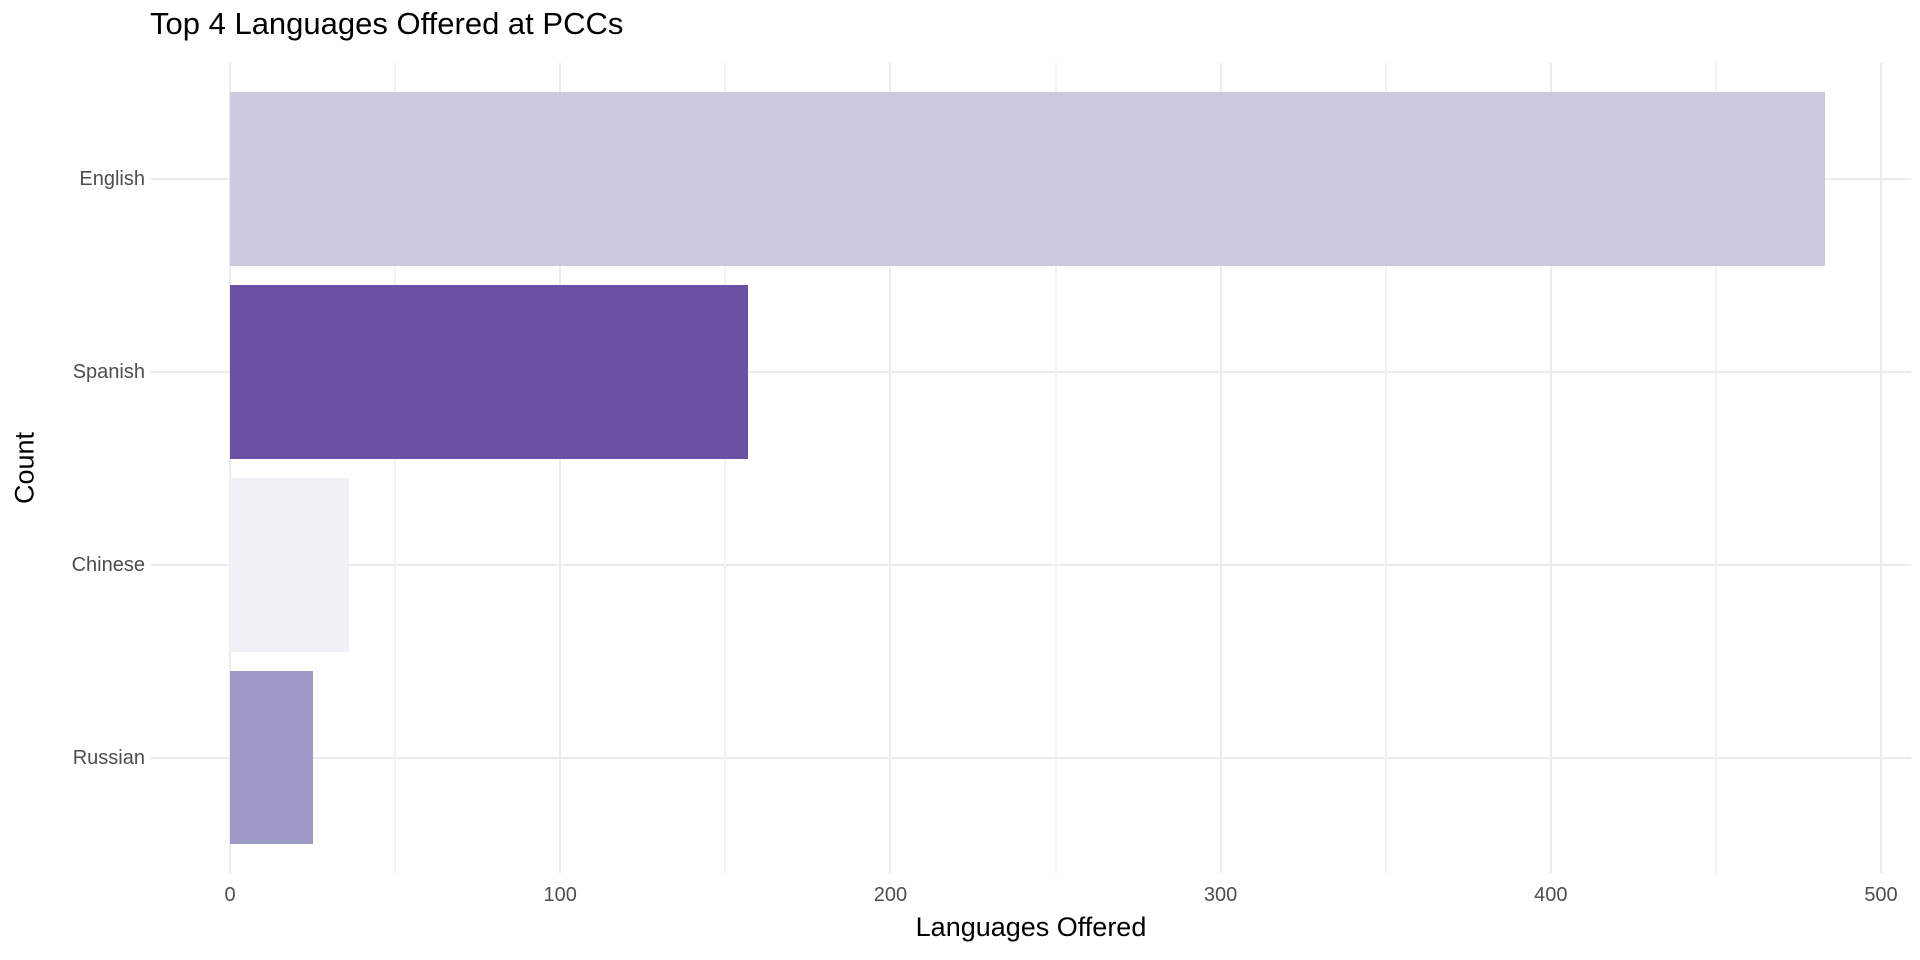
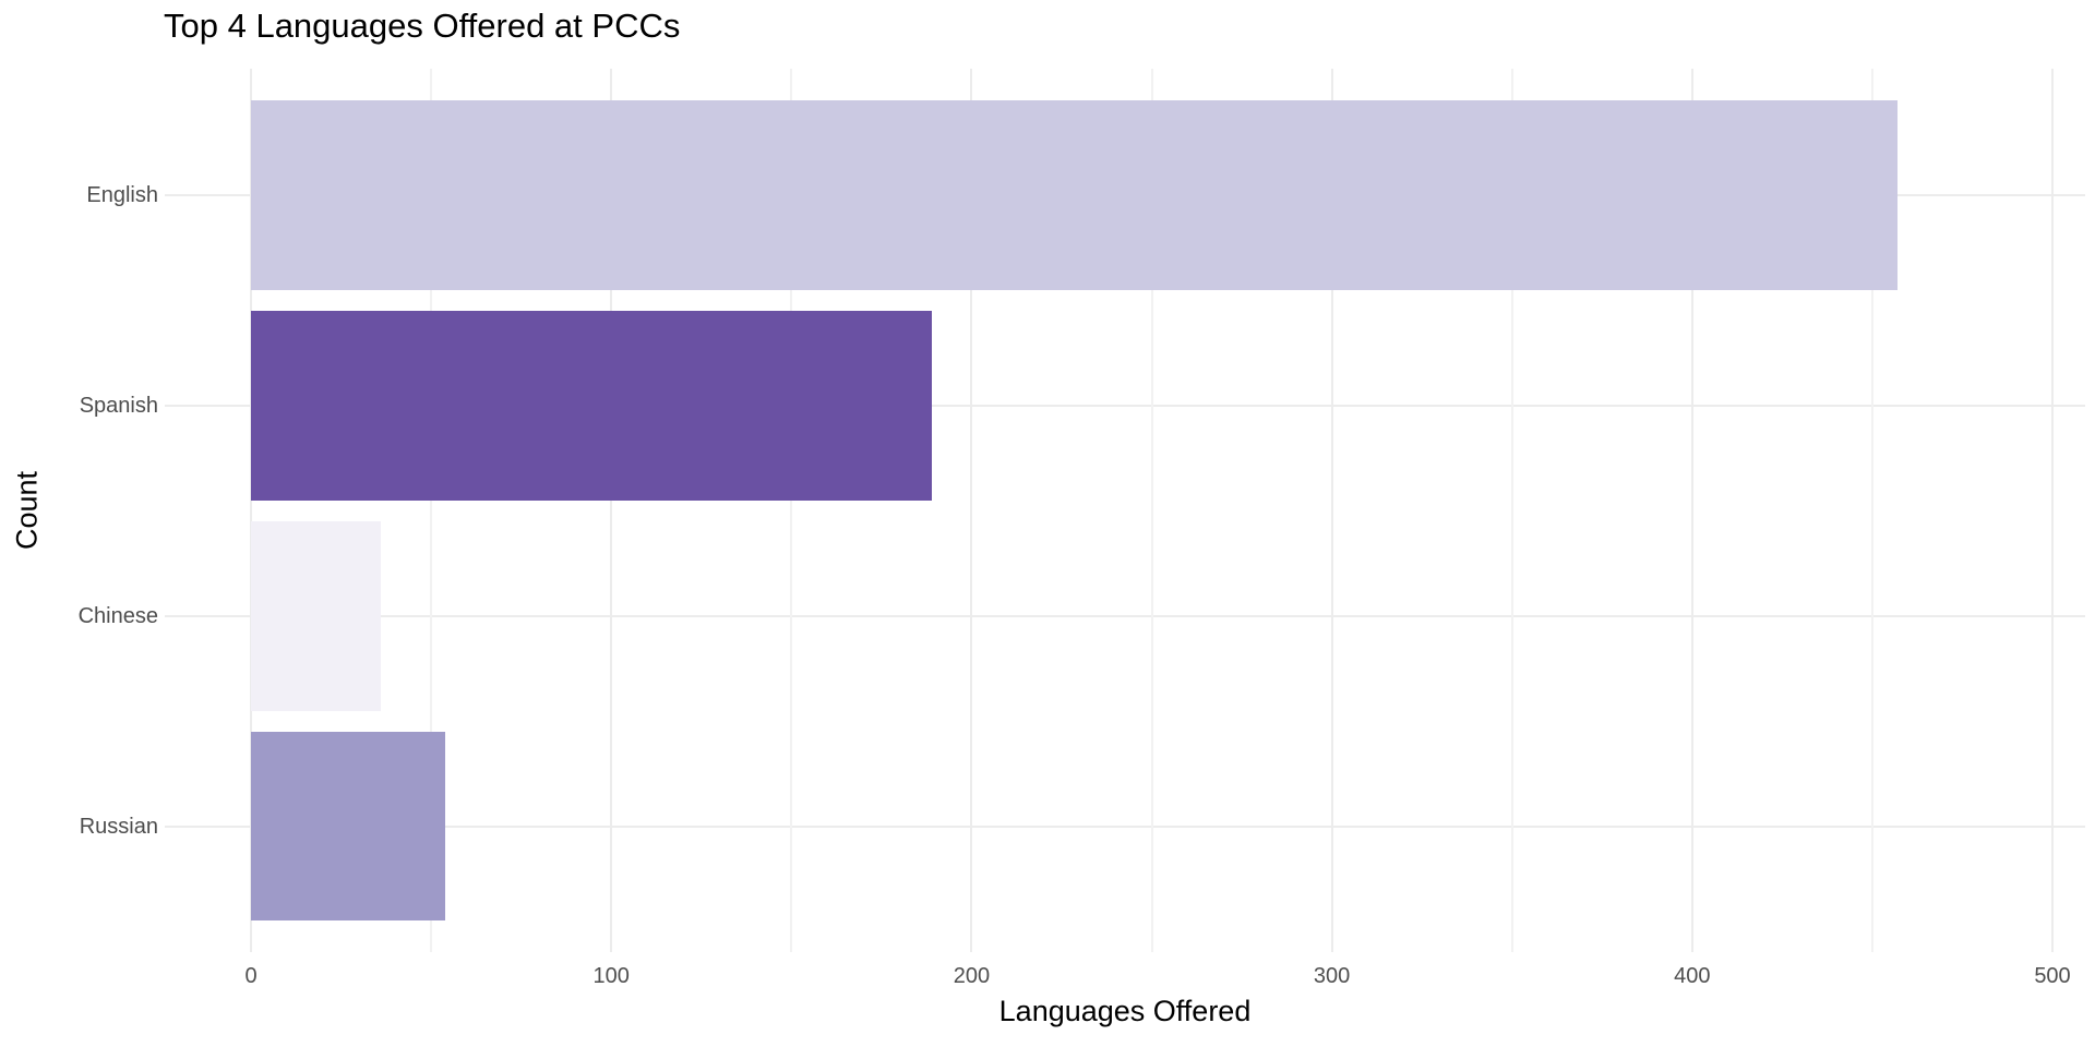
English: 483 -> 457
Spanish: 157 -> 189
Russian: 25 -> 54
